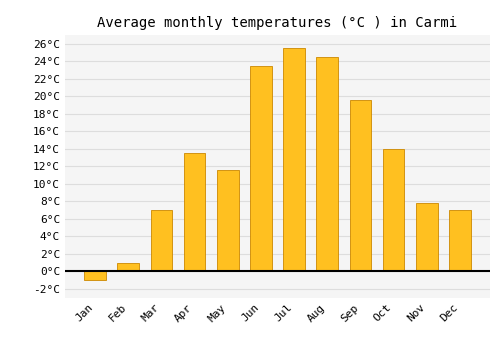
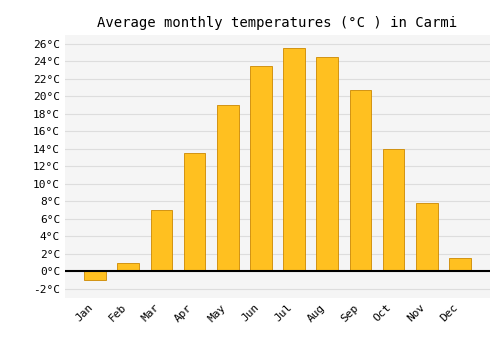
May: 11.6°C -> 19.0°C
Sep: 19.6°C -> 20.7°C
Dec: 7.0°C -> 1.5°C
